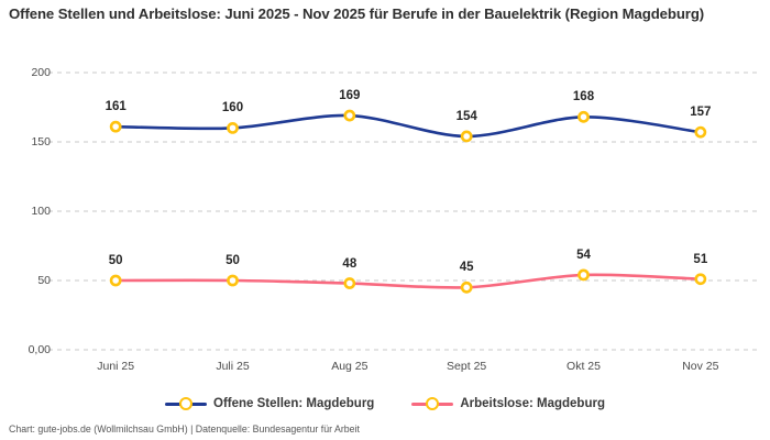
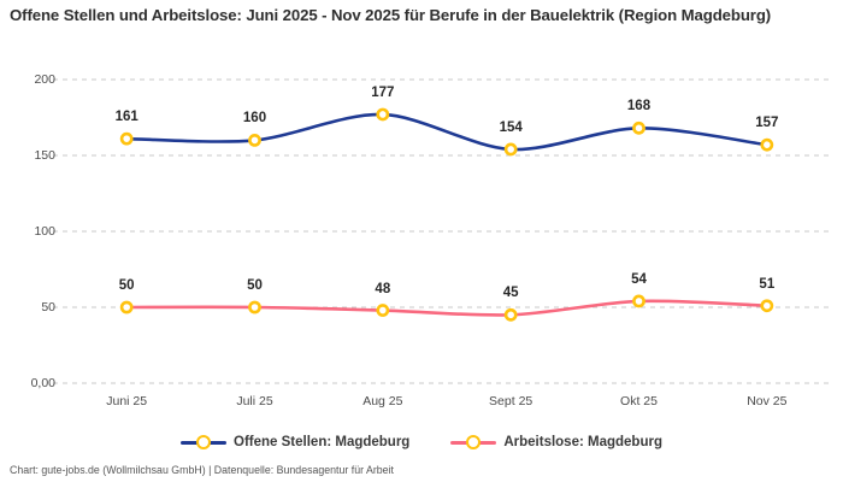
Offene Stellen: Magdeburg/Aug 25: 169 -> 177
